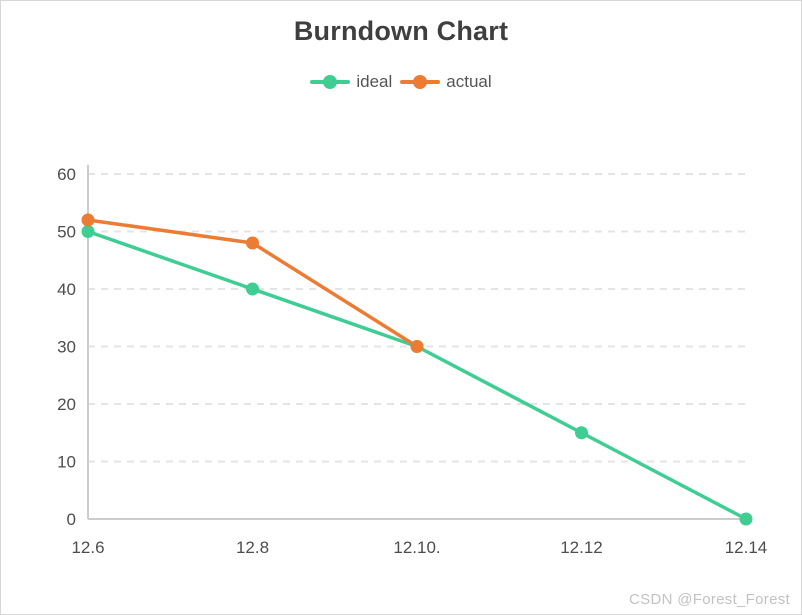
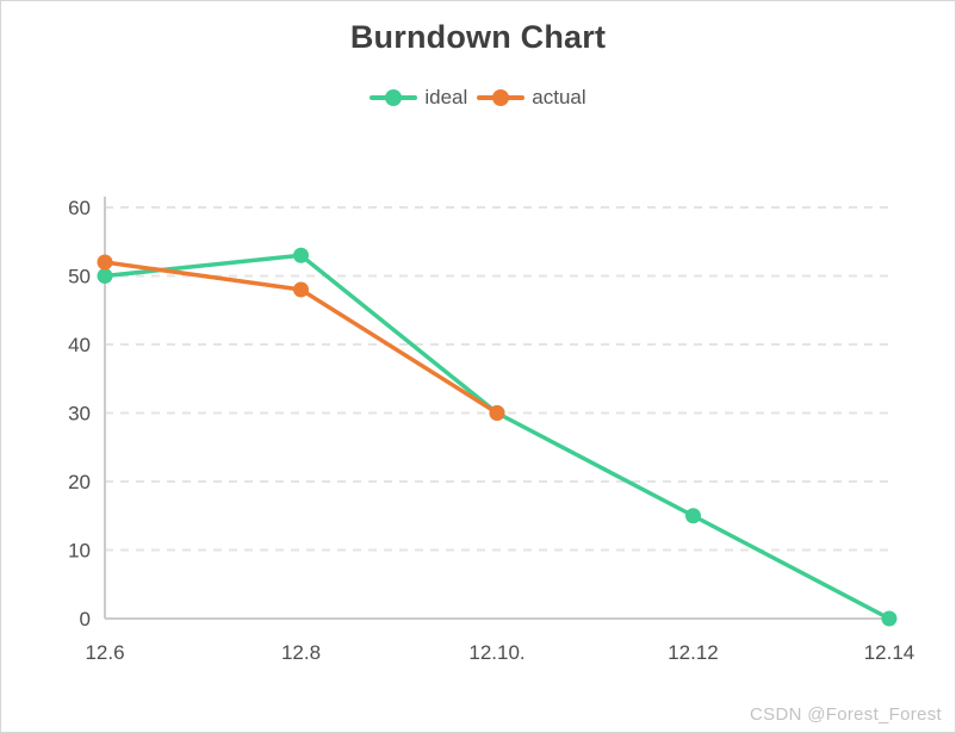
ideal/12.8: 40 -> 53
